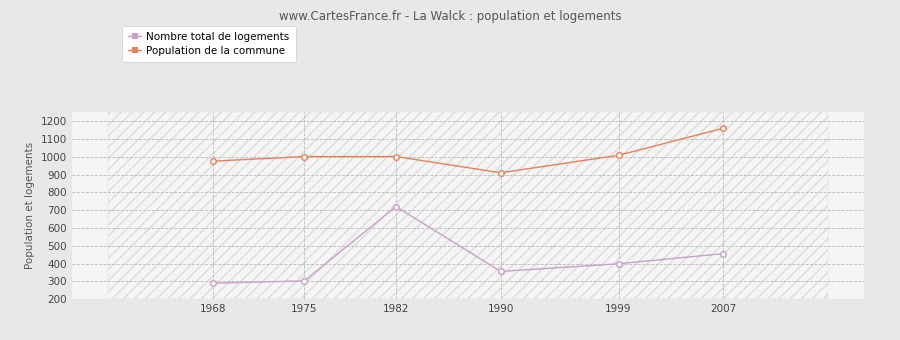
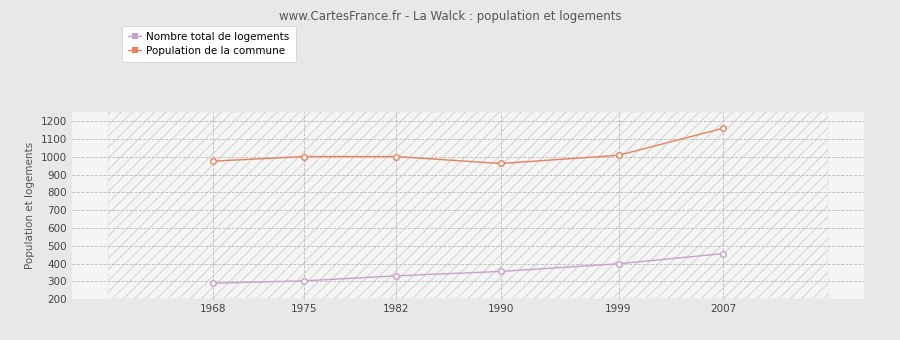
Nombre total de logements/1982: 720 -> 330
Population de la commune/1990: 910 -> 960
